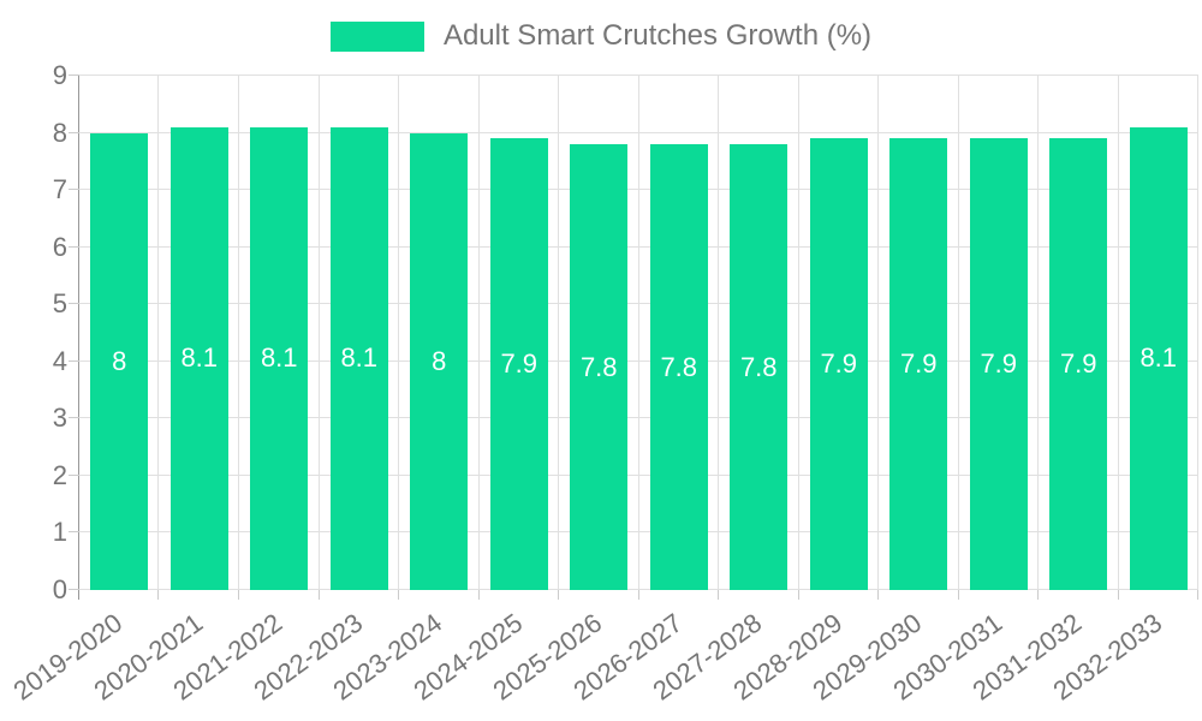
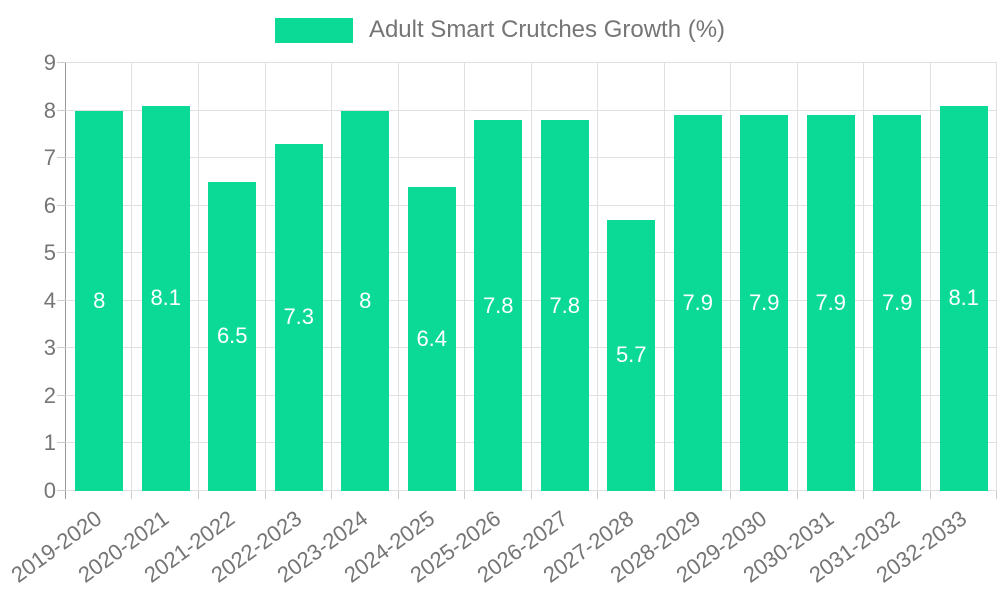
2021-2022: 8.1 -> 6.5
2022-2023: 8.1 -> 7.3
2024-2025: 7.9 -> 6.4
2027-2028: 7.8 -> 5.7
